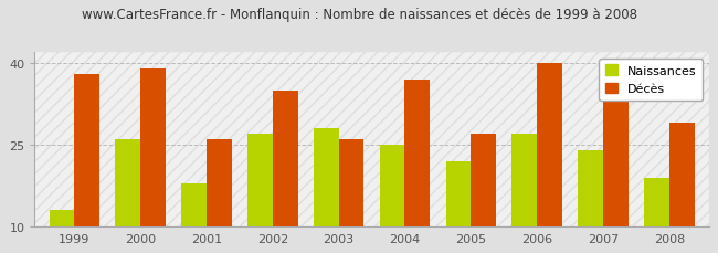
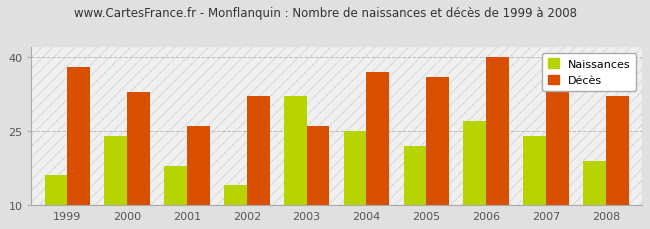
Naissances/1999: 13 -> 16
Naissances/2000: 26 -> 24
Décès/2000: 39 -> 33
Naissances/2002: 27 -> 14
Décès/2002: 35 -> 32
Naissances/2003: 28 -> 32
Décès/2005: 27 -> 36
Décès/2008: 29 -> 32
